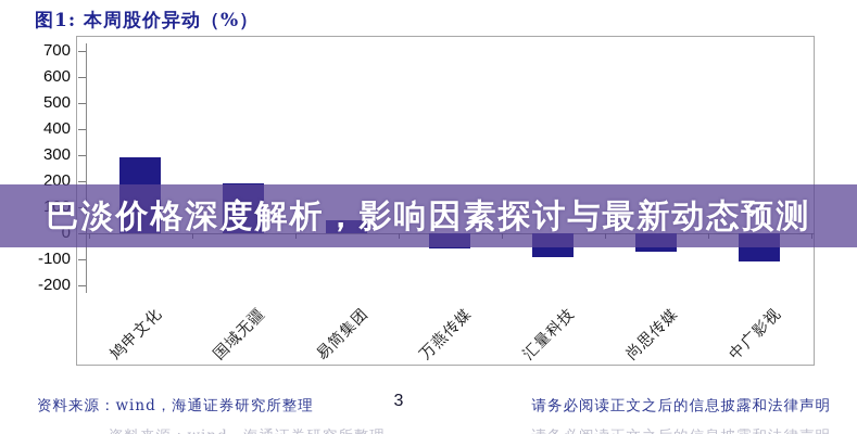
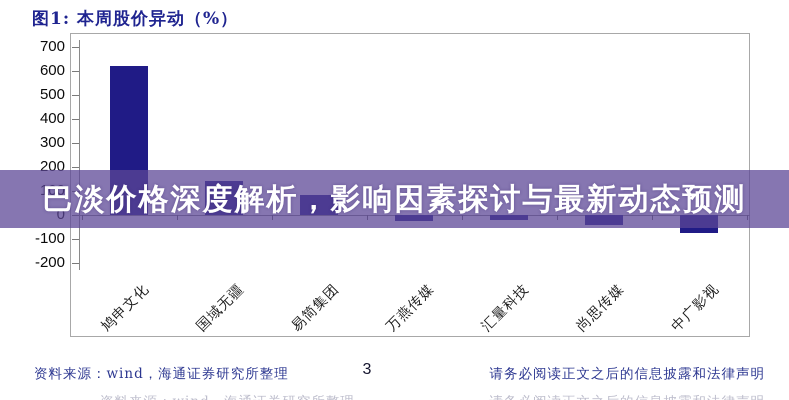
鸠申文化: 290 -> 620
国域无疆: 190 -> 140
易简集团: 50 -> 80
万燕传媒: -60 -> -20
汇量科技: -90 -> -20
尚思传媒: -70 -> -40
中广影视: -110 -> -80
